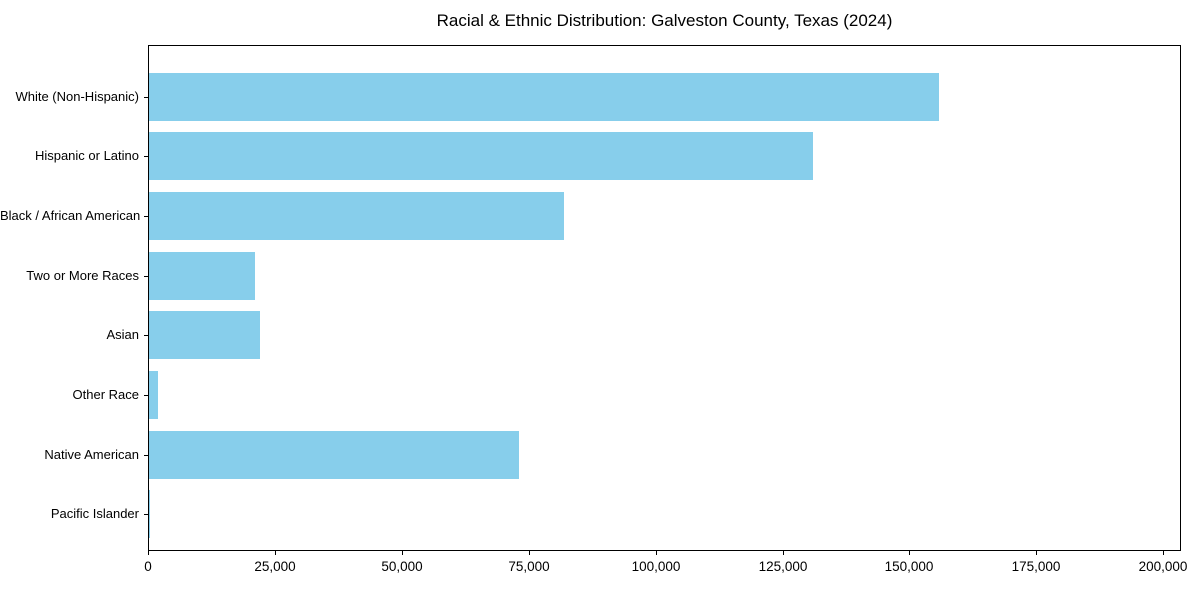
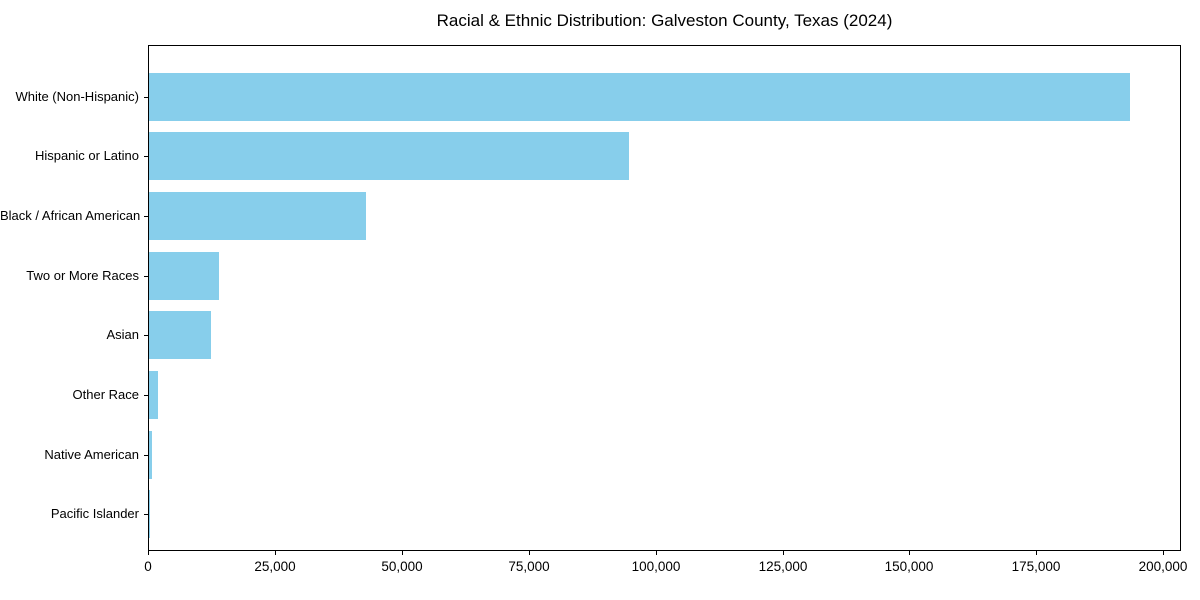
White (Non-Hispanic): 156000 -> 194000
Hispanic or Latino: 131000 -> 95000
Black / African American: 82000 -> 43000
Two or More Races: 21000 -> 14000
Asian: 22000 -> 12000
Native American: 73000 -> 1000
